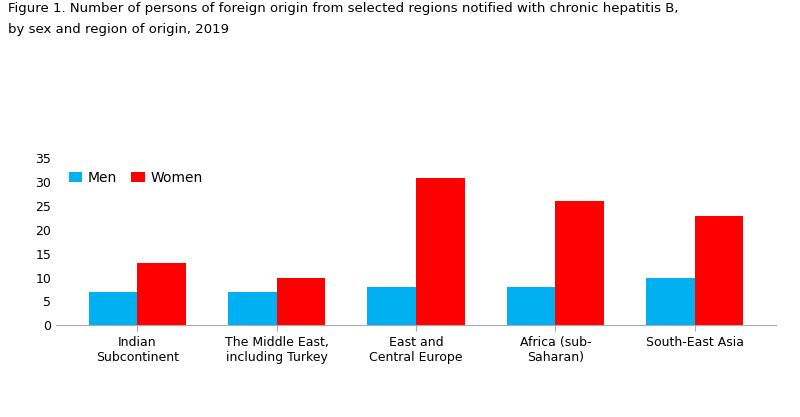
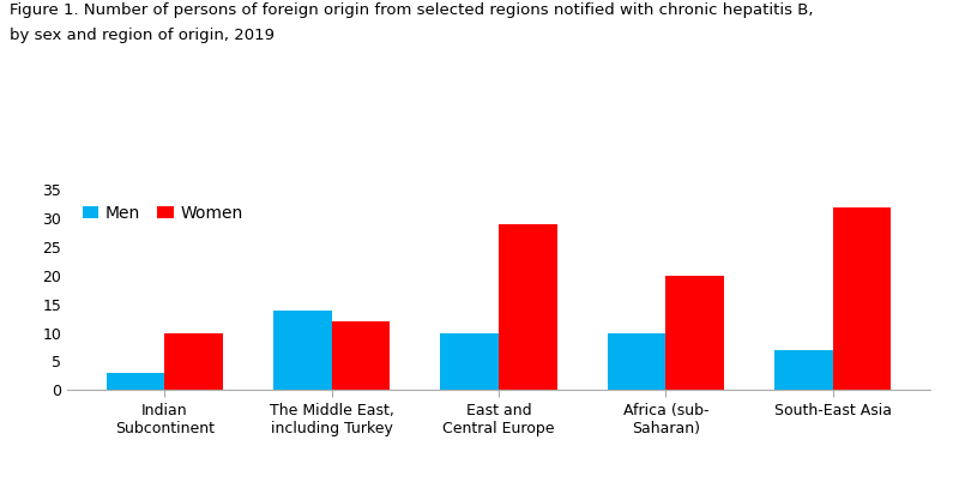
Men/Indian Subcontinent: 7 -> 3
Women/Indian Subcontinent: 13 -> 10
Men/The Middle East, including Turkey: 7 -> 14
Women/The Middle East, including Turkey: 10 -> 12
Men/East and Central Europe: 8 -> 10
Women/East and Central Europe: 31 -> 29
Men/Africa (sub- Saharan): 8 -> 10
Women/Africa (sub- Saharan): 26 -> 20
Men/South-East Asia: 10 -> 7
Women/South-East Asia: 23 -> 32
